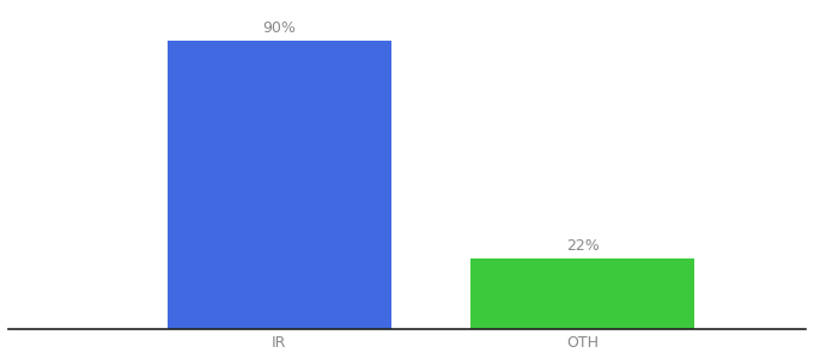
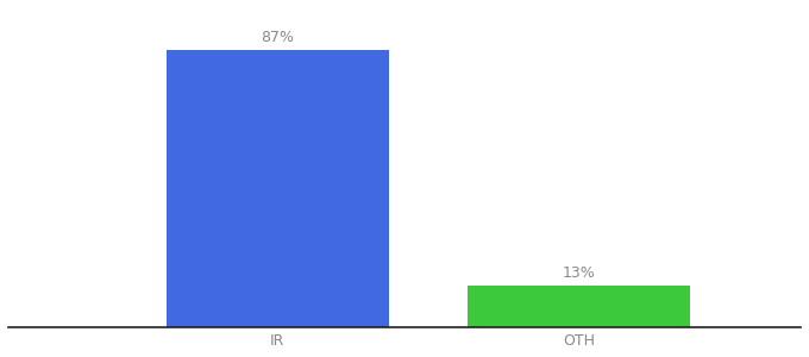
IR: 90% -> 87%
OTH: 22% -> 13%
